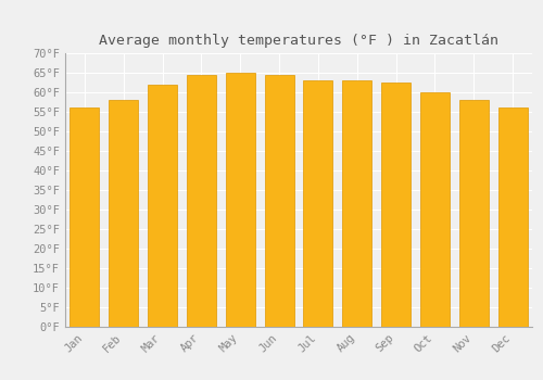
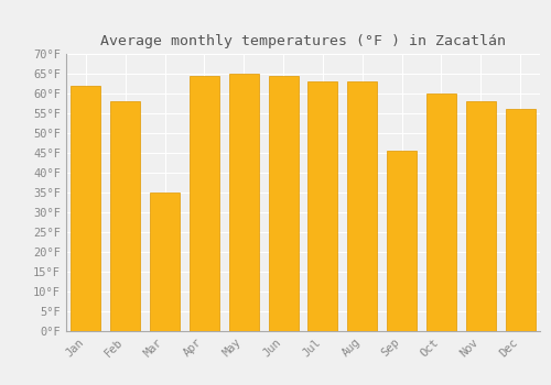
Jan: 56.0°F -> 62.0°F
Mar: 62.0°F -> 35.0°F
Sep: 62.5°F -> 45.5°F
